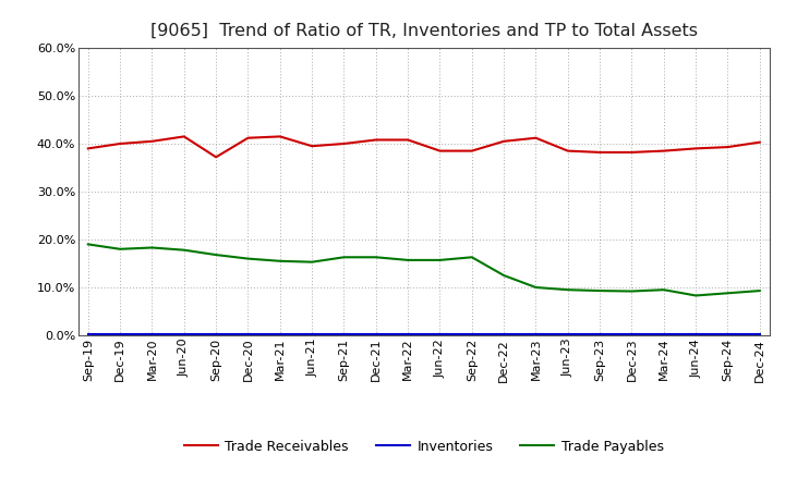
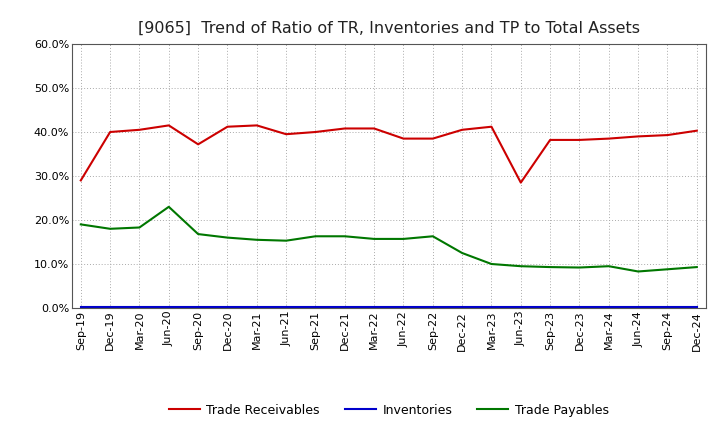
Trade Receivables/Sep-19: 39.0% -> 29.0%
Trade Payables/Jun-20: 17.8% -> 23.0%
Trade Receivables/Jun-23: 38.5% -> 28.5%
